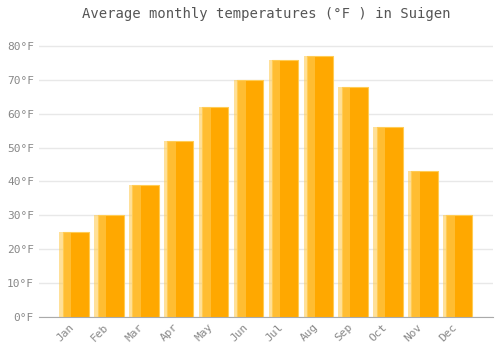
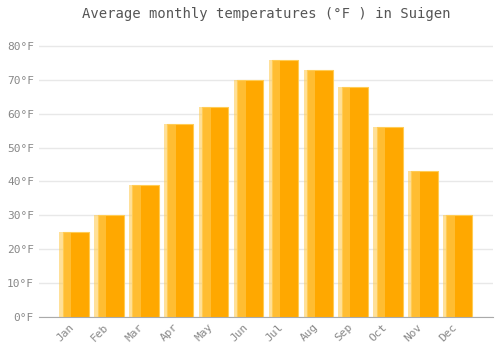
Apr: 52°F -> 57°F
Aug: 77°F -> 73°F
